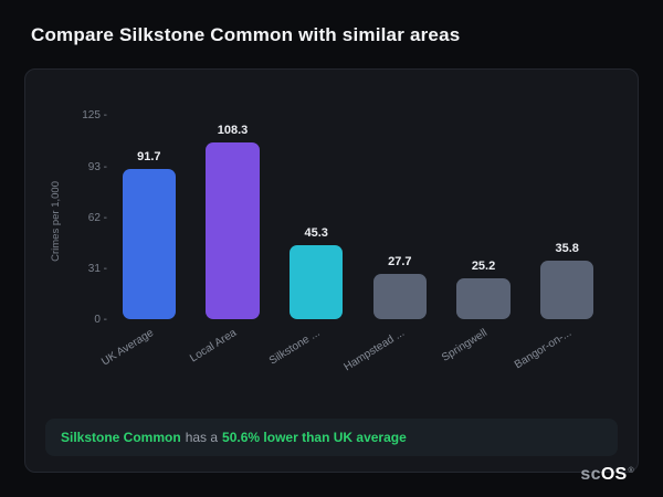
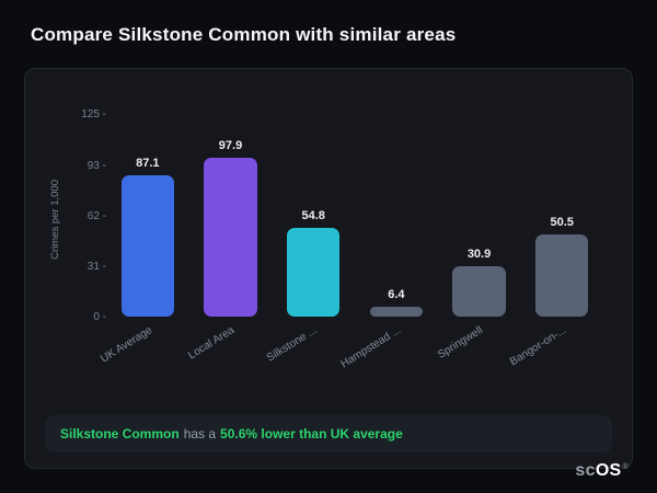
UK Average: 91.7 -> 87.1
Local Area: 108.3 -> 97.9
Silkstone ...: 45.3 -> 54.8
Hampstead ...: 27.7 -> 6.4
Springwell: 25.2 -> 30.9
Bangor-on-...: 35.8 -> 50.5
